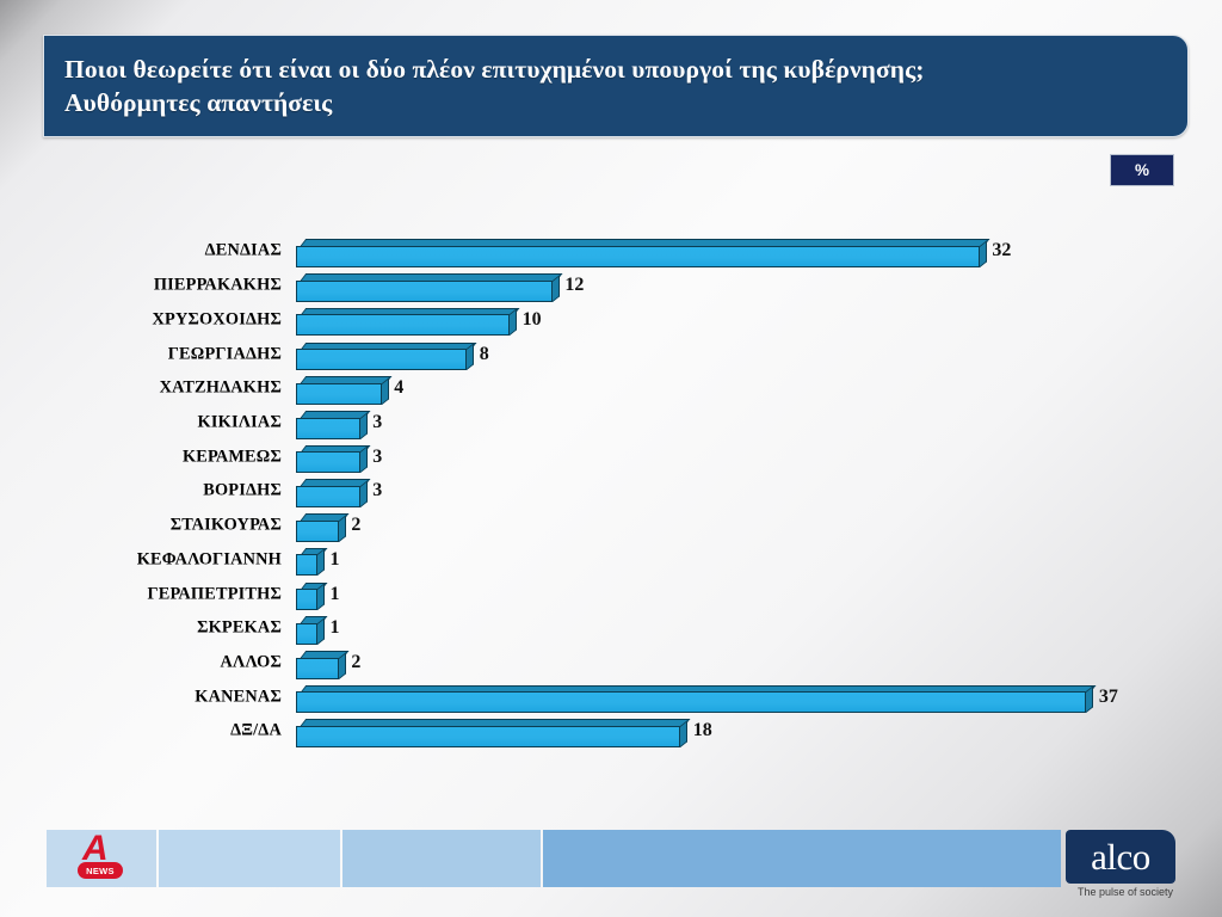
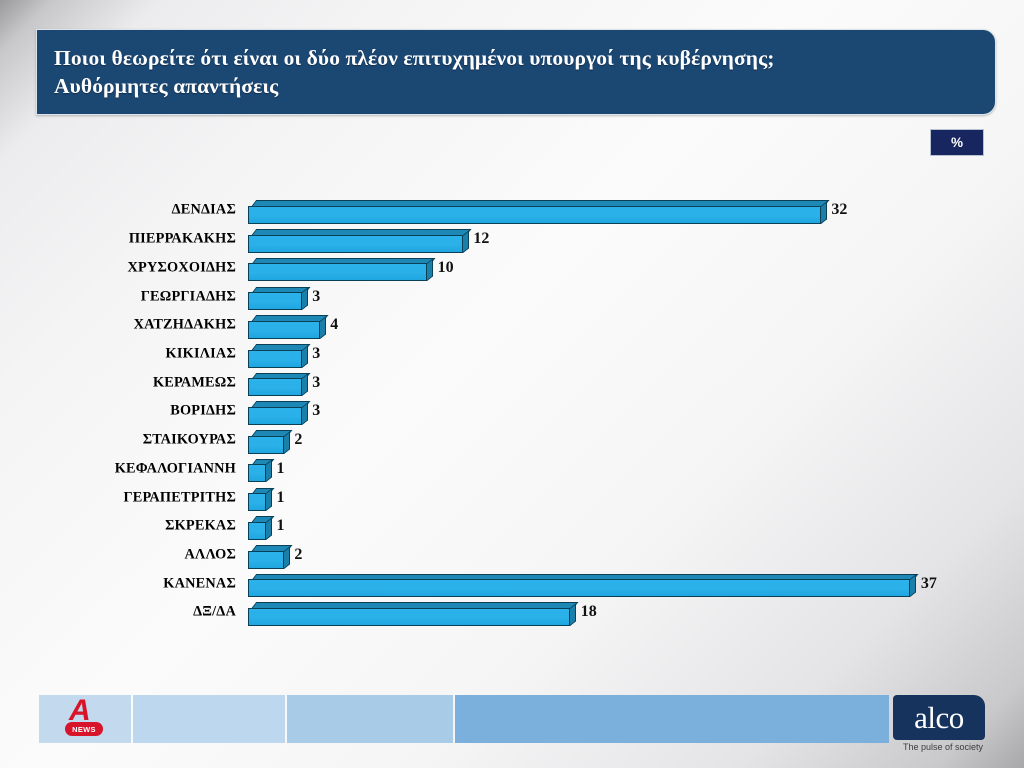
ΓΕΩΡΓΙΑΔΗΣ: 8 -> 3
